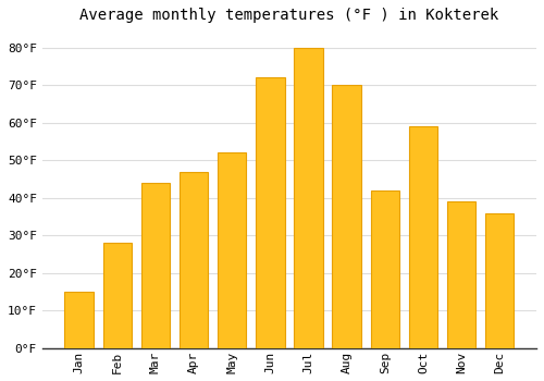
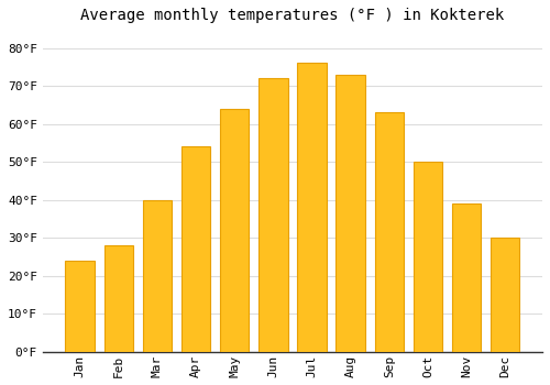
Jan: 15°F -> 24°F
Mar: 44°F -> 40°F
Apr: 47°F -> 54°F
May: 52°F -> 64°F
Jul: 80°F -> 76°F
Aug: 70°F -> 73°F
Sep: 42°F -> 63°F
Oct: 59°F -> 50°F
Dec: 36°F -> 30°F
